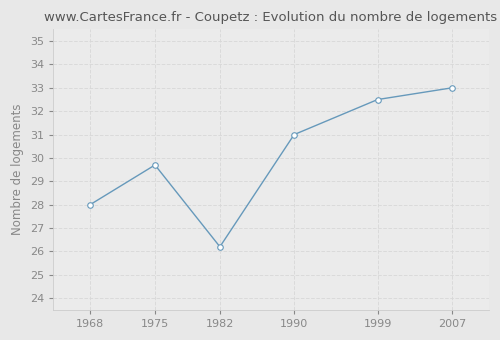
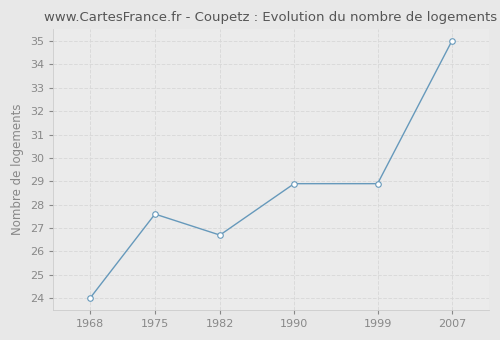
1968: 28.0 -> 24.0
1975: 29.7 -> 27.6
1982: 26.2 -> 26.7
1990: 31.0 -> 28.9
1999: 32.5 -> 28.9
2007: 33.0 -> 35.0
